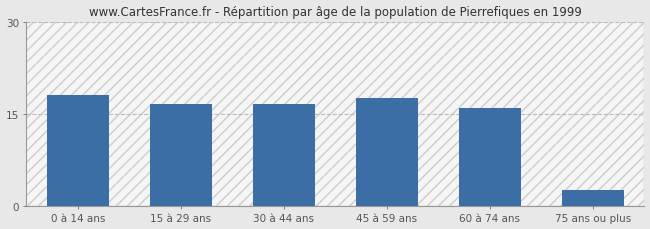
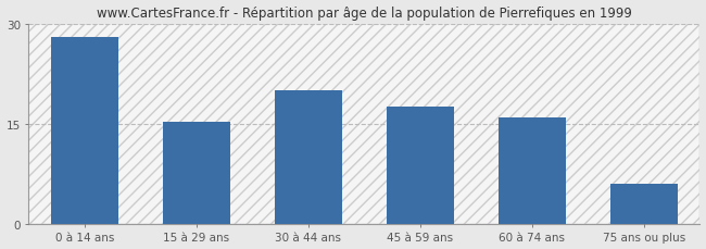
0 à 14 ans: 18.0 -> 28.0
15 à 29 ans: 16.5 -> 15.2
30 à 44 ans: 16.5 -> 20.0
75 ans ou plus: 2.5 -> 6.0
